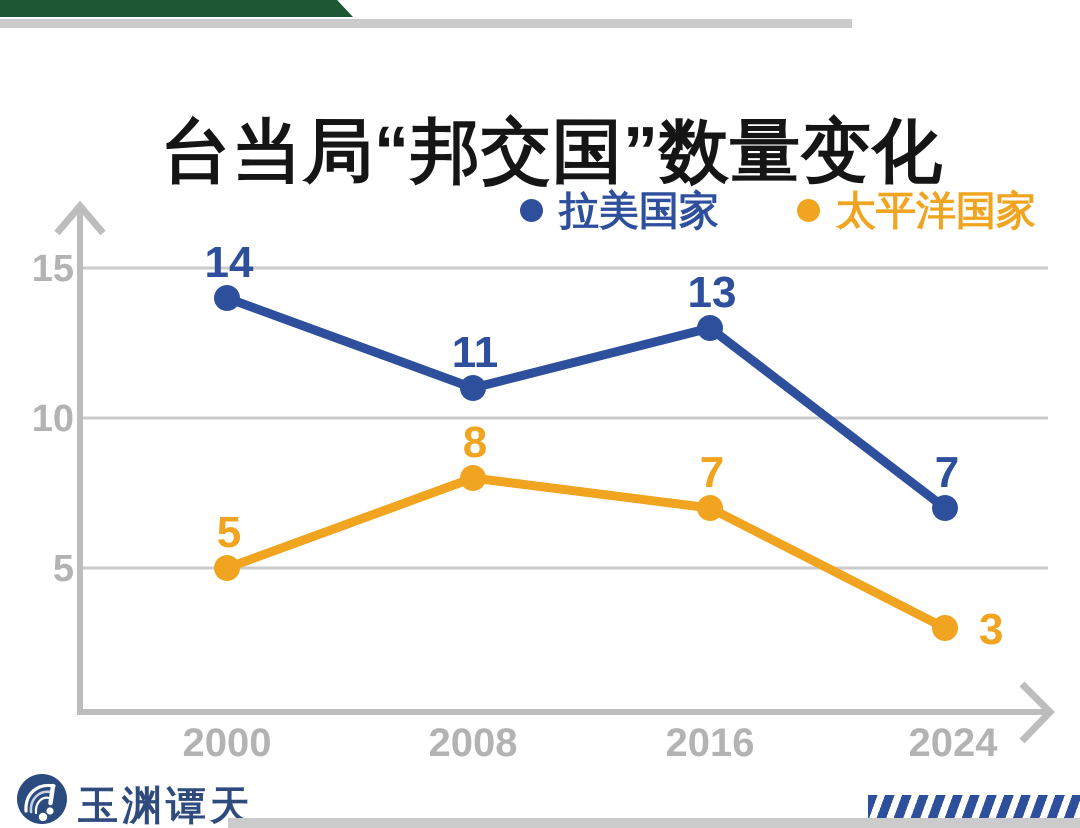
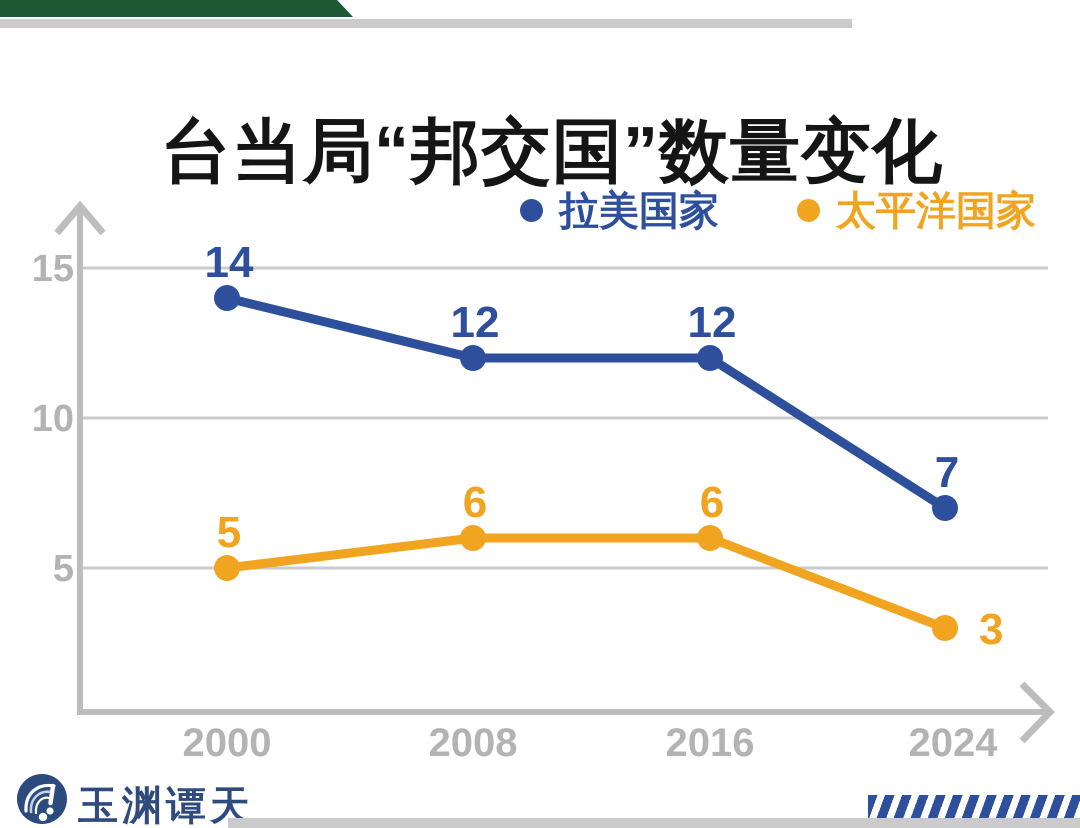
拉美国家/2008: 11 -> 12
太平洋国家/2008: 8 -> 6
拉美国家/2016: 13 -> 12
太平洋国家/2016: 7 -> 6
